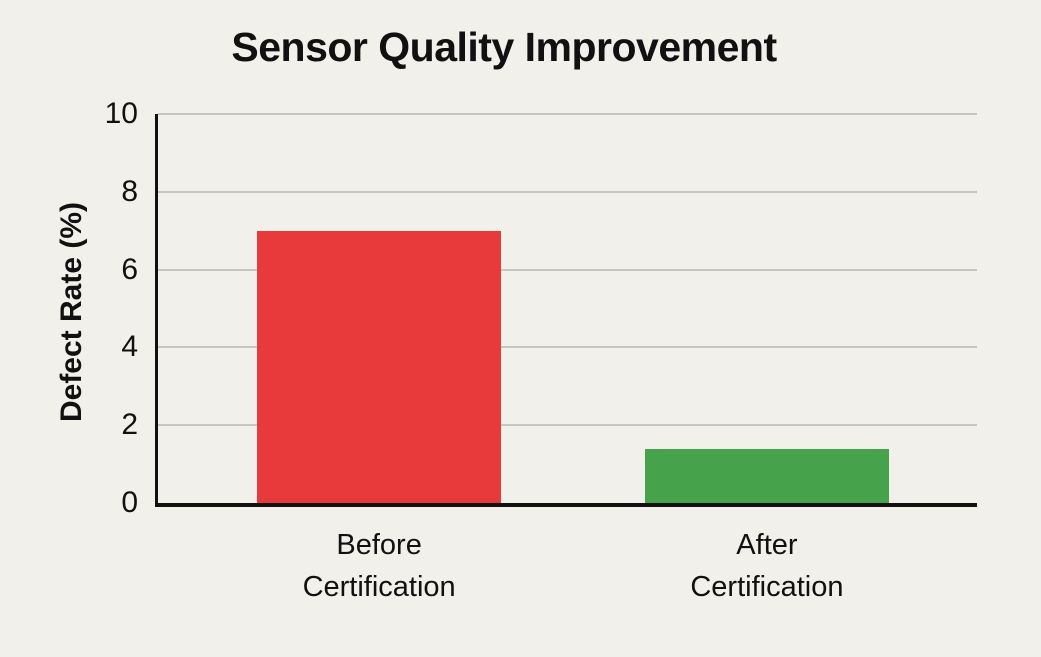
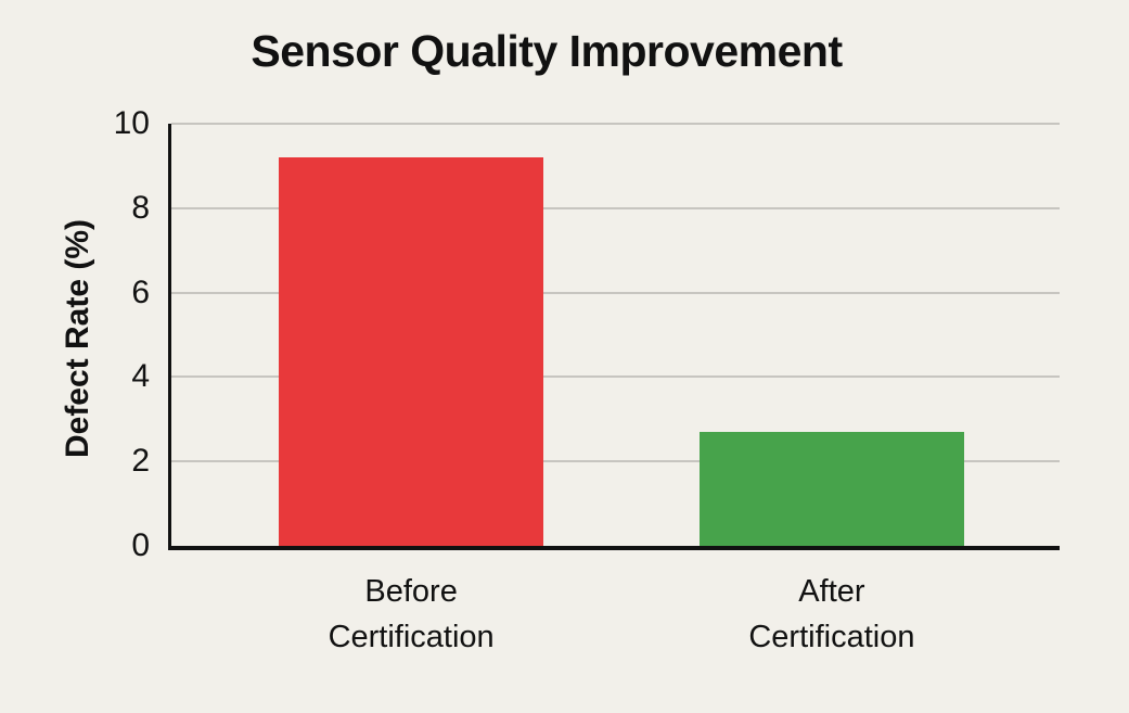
Before Certification: 7.0 -> 9.2
After Certification: 1.4 -> 2.7
